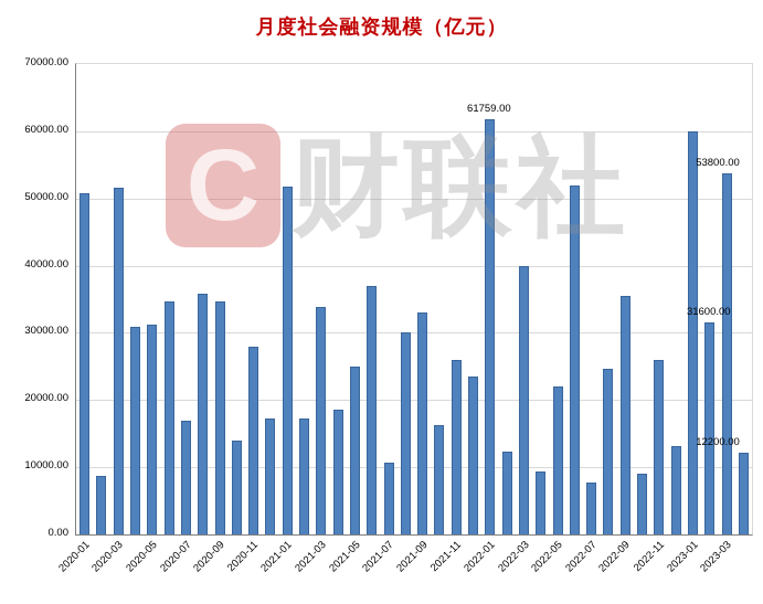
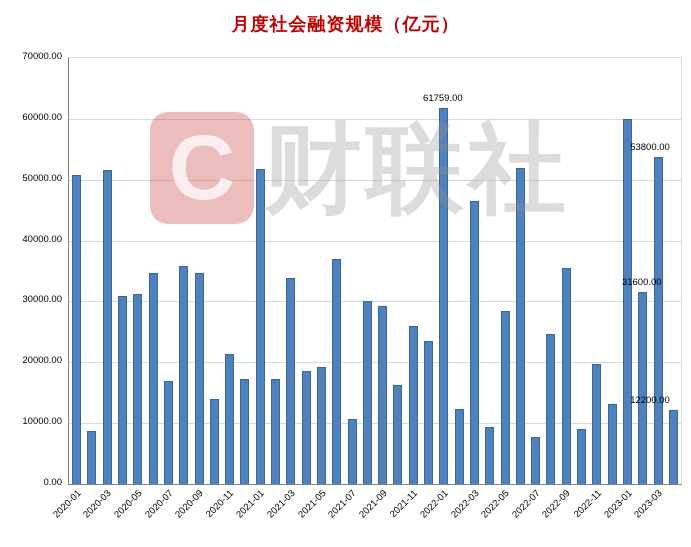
2020-11: 28000 -> 21000
2021-05: 25000 -> 19000
2021-09: 33000 -> 29000
2022-03: 40000 -> 46000
2022-05: 22000 -> 28000
2022-11: 26000 -> 20000
